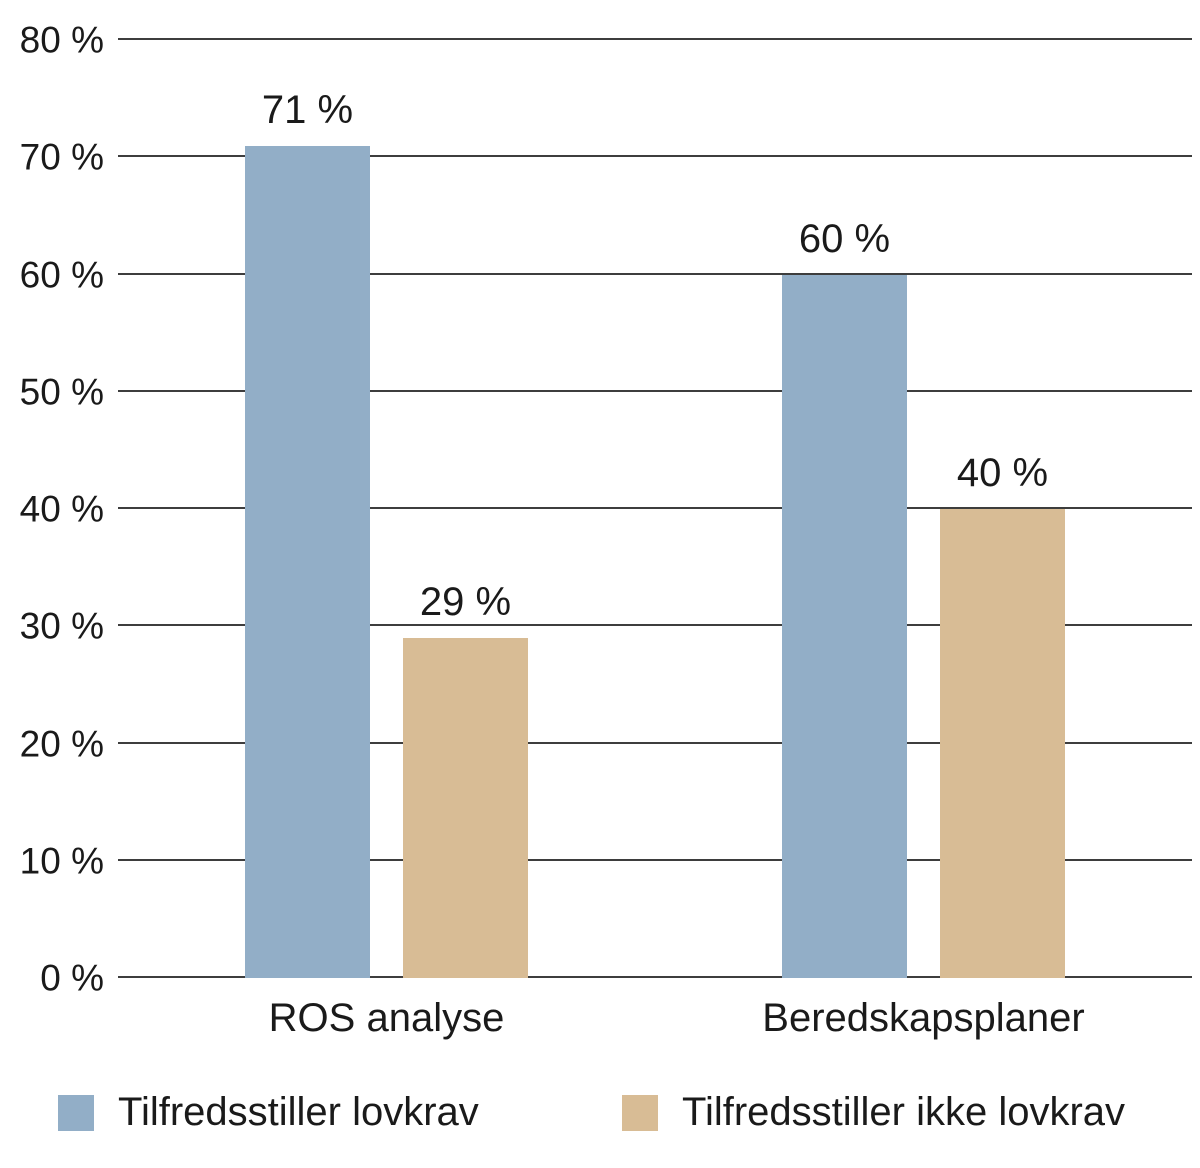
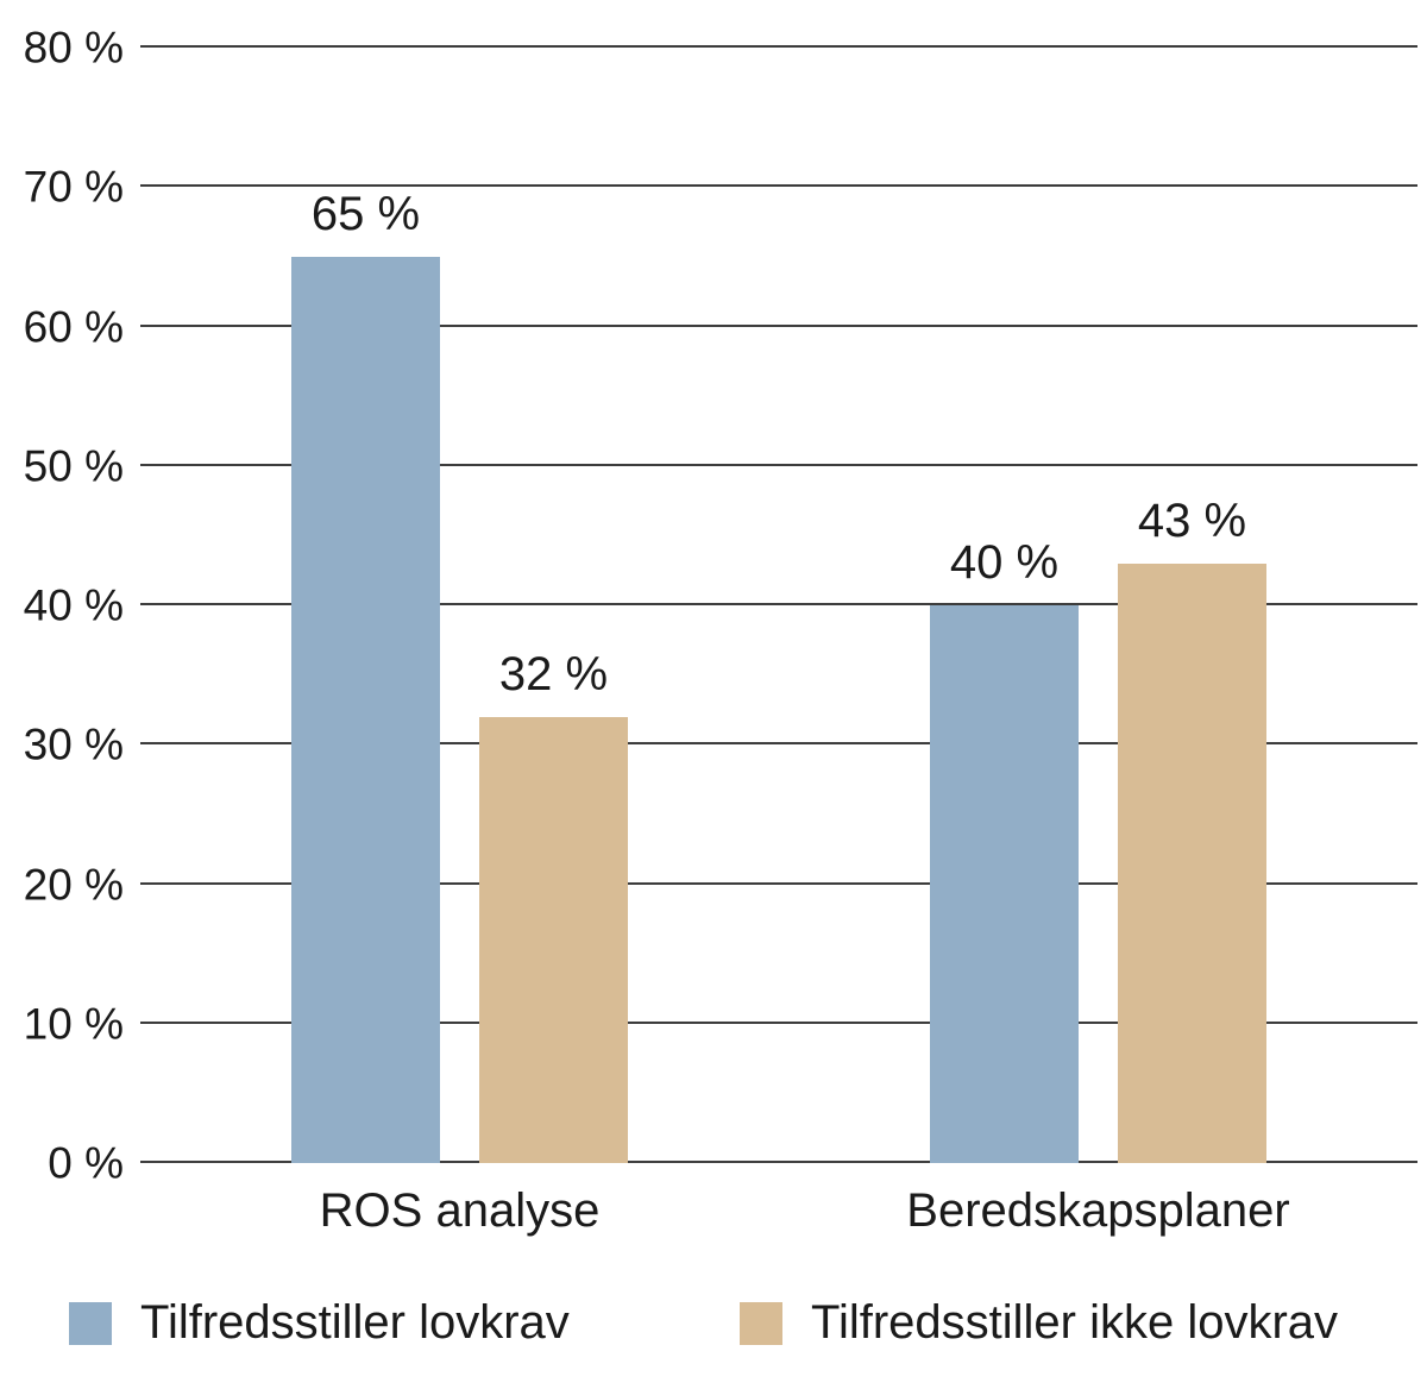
Tilfredsstiller lovkrav/ROS analyse: 71 -> 65
Tilfredsstiller ikke lovkrav/ROS analyse: 29 -> 32
Tilfredsstiller lovkrav/Beredskapsplaner: 60 -> 40
Tilfredsstiller ikke lovkrav/Beredskapsplaner: 40 -> 43
